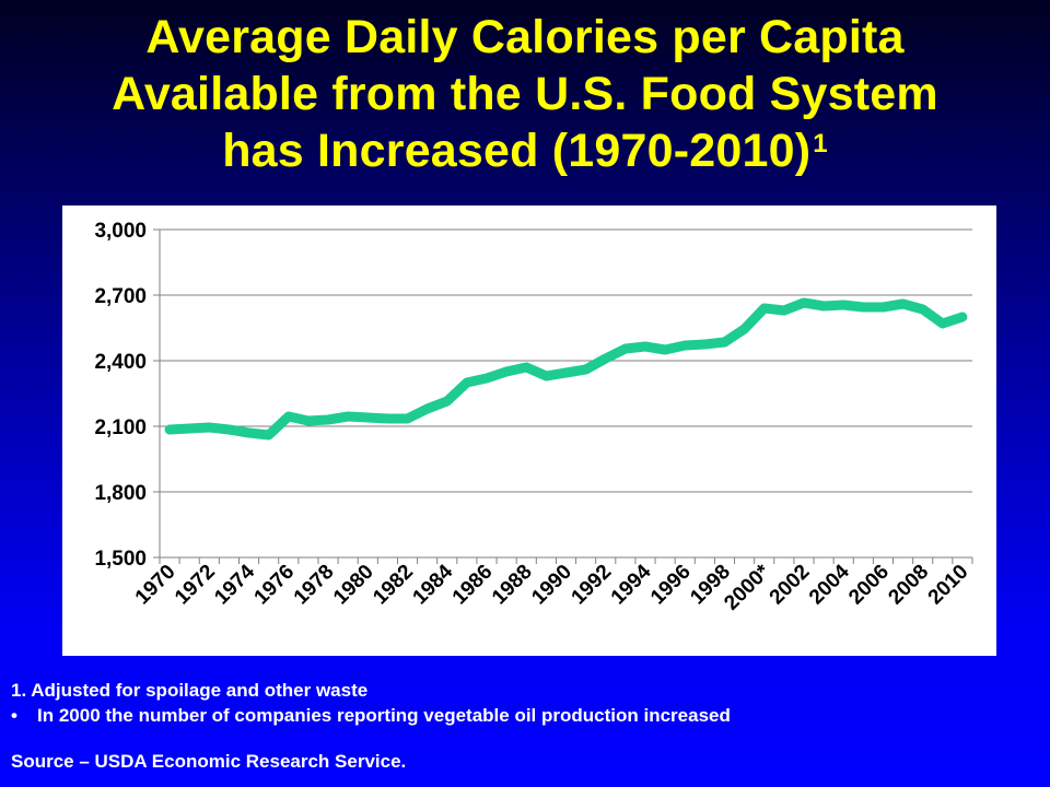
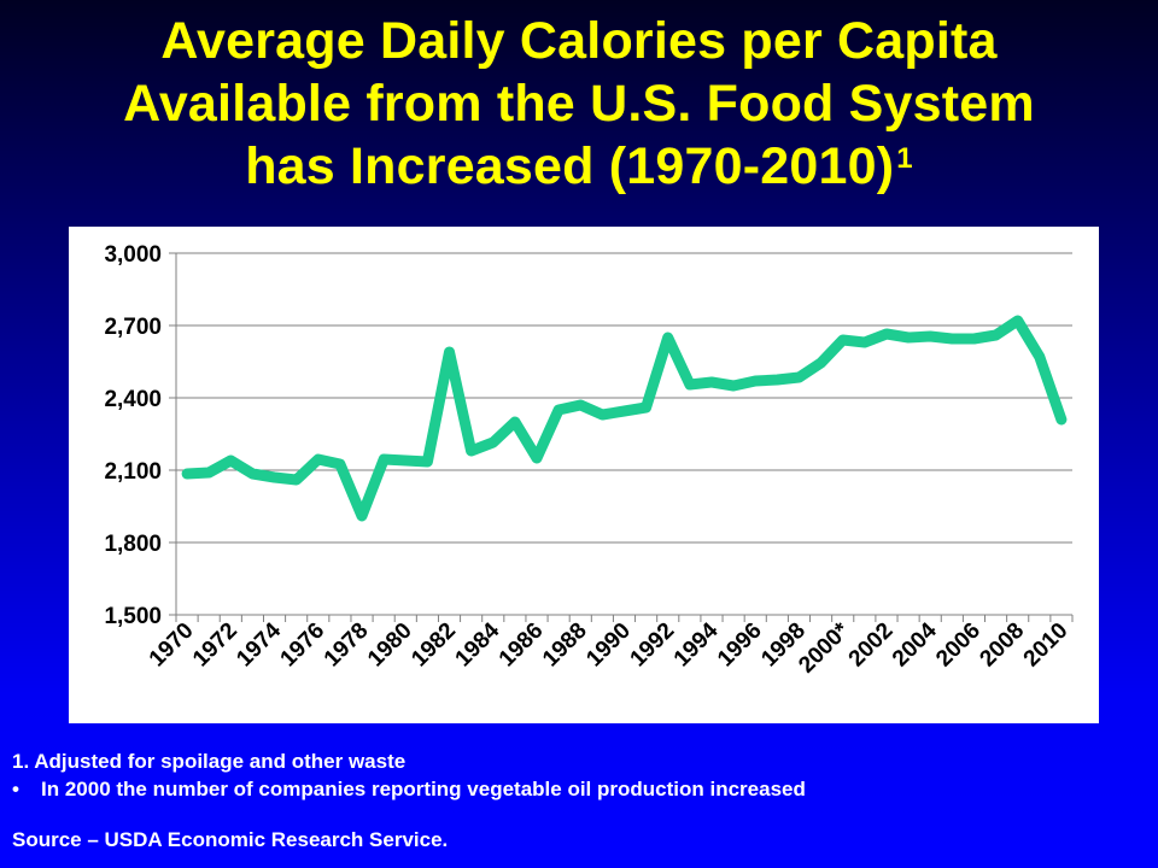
1972: 2100 -> 2140
1978: 2130 -> 1910
1982: 2140 -> 2590
1986: 2320 -> 2150
1992: 2410 -> 2650
2008: 2640 -> 2720
2010: 2600 -> 2310
